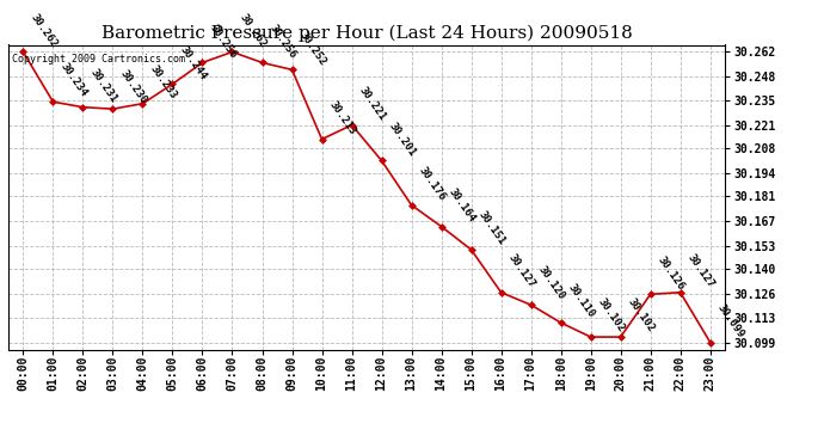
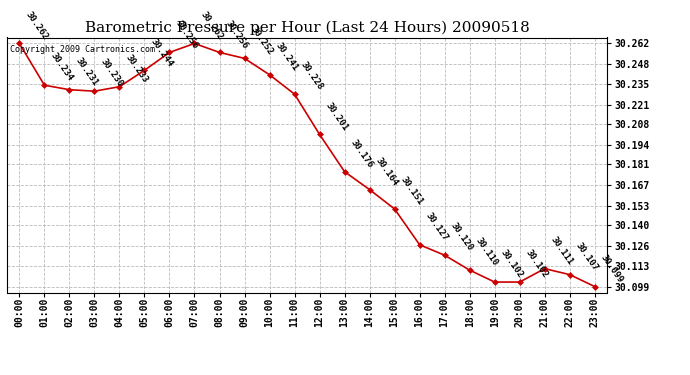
10:00: 30.213 -> 30.241
11:00: 30.221 -> 30.228
21:00: 30.126 -> 30.111
22:00: 30.127 -> 30.107
